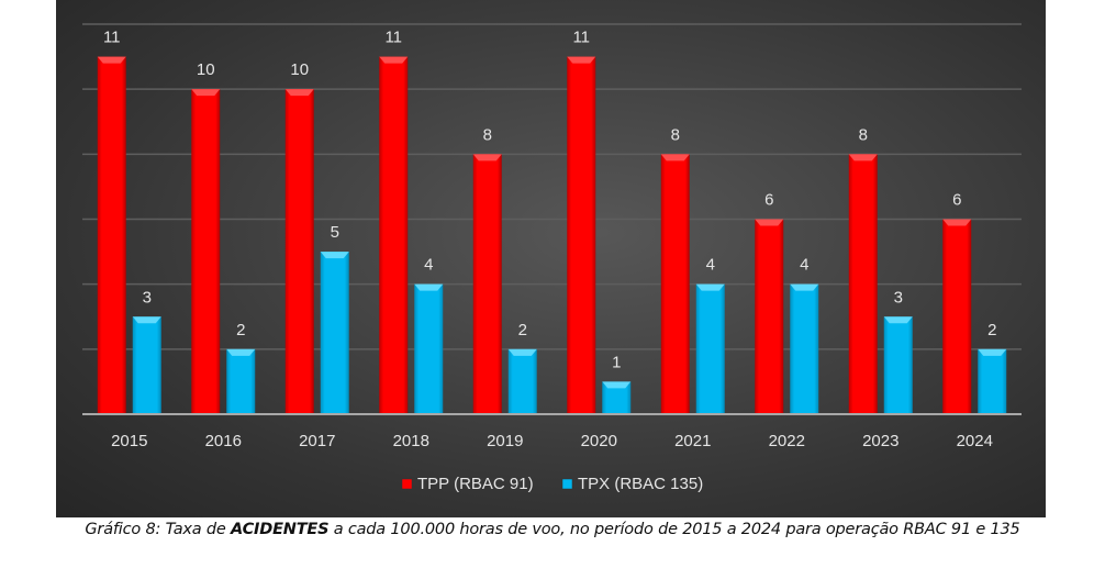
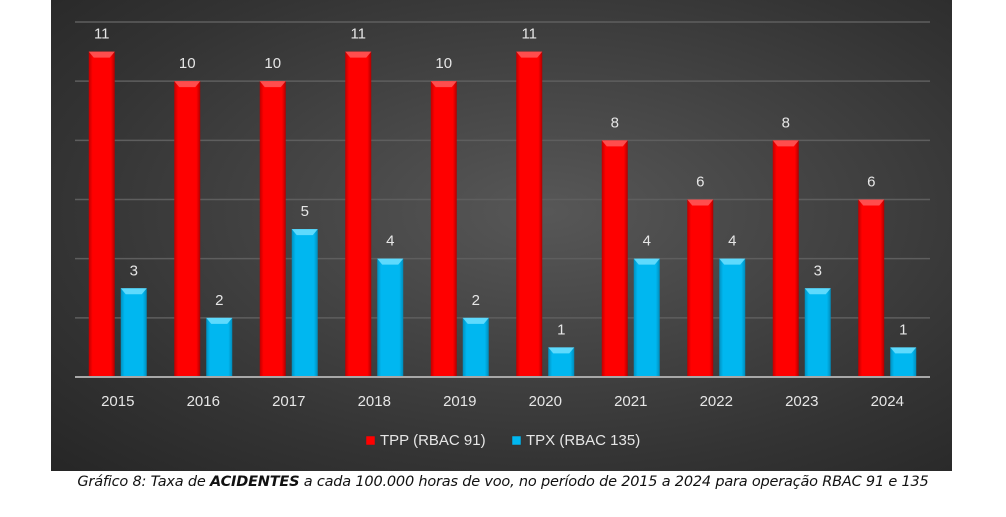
TPP (RBAC 91)/2019: 8 -> 10
TPX (RBAC 135)/2024: 2 -> 1
